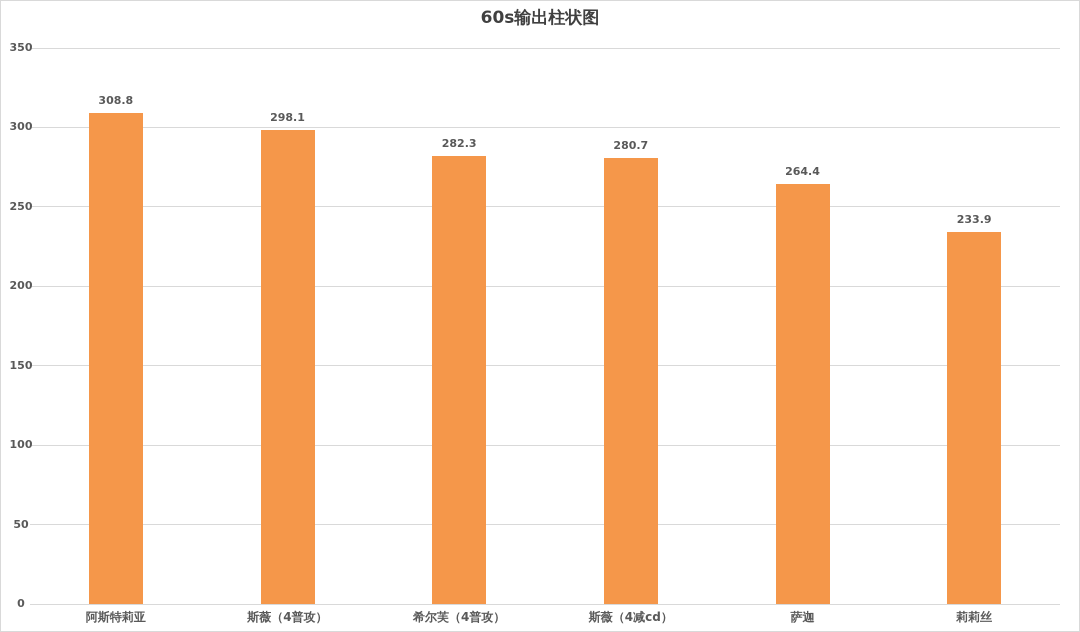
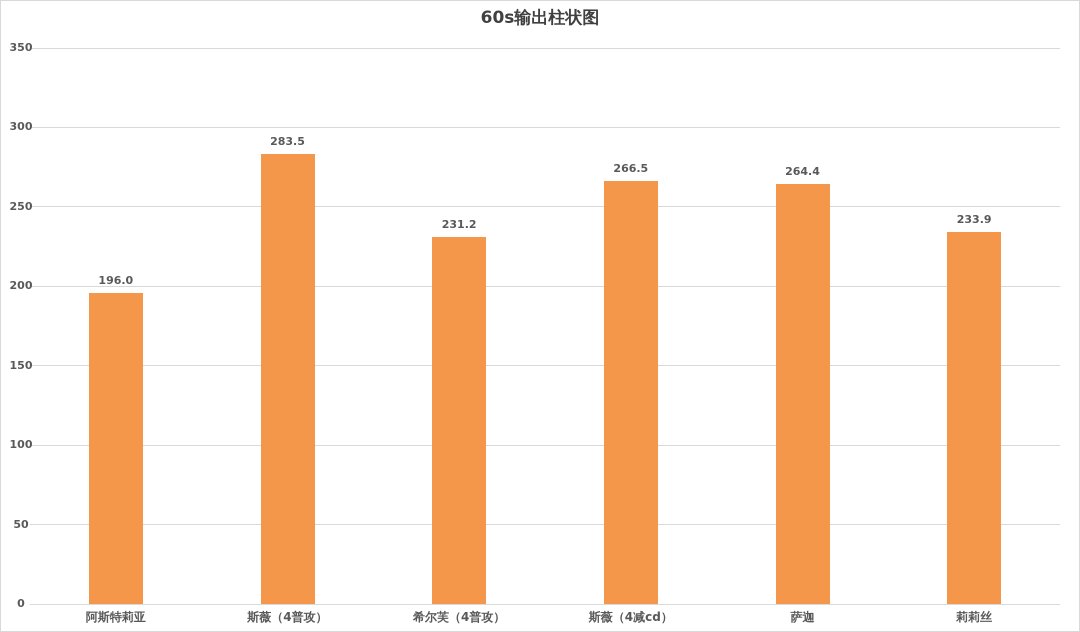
阿斯特莉亚: 308.8 -> 196.0
斯薇（4普攻）: 298.1 -> 283.5
希尔芙（4普攻）: 282.3 -> 231.2
斯薇（4减cd）: 280.7 -> 266.5
